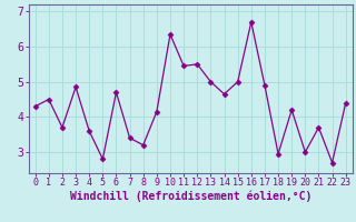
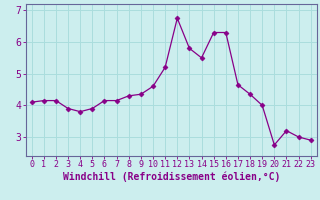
0: 4.30 -> 4.10
1: 4.50 -> 4.15
2: 3.70 -> 4.15
3: 4.85 -> 3.90
4: 3.60 -> 3.80
5: 2.80 -> 3.90
6: 4.70 -> 4.15
7: 3.40 -> 4.15
8: 3.20 -> 4.30
9: 4.15 -> 4.35
10: 6.35 -> 4.60
11: 5.45 -> 5.20
12: 5.50 -> 6.75
13: 5.00 -> 5.80
14: 4.65 -> 5.50
15: 5.00 -> 6.30
16: 6.70 -> 6.30
17: 4.90 -> 4.65
18: 2.95 -> 4.35
19: 4.20 -> 4.00
20: 3.00 -> 2.75
21: 3.70 -> 3.20
22: 2.70 -> 3.00
23: 4.40 -> 2.90
